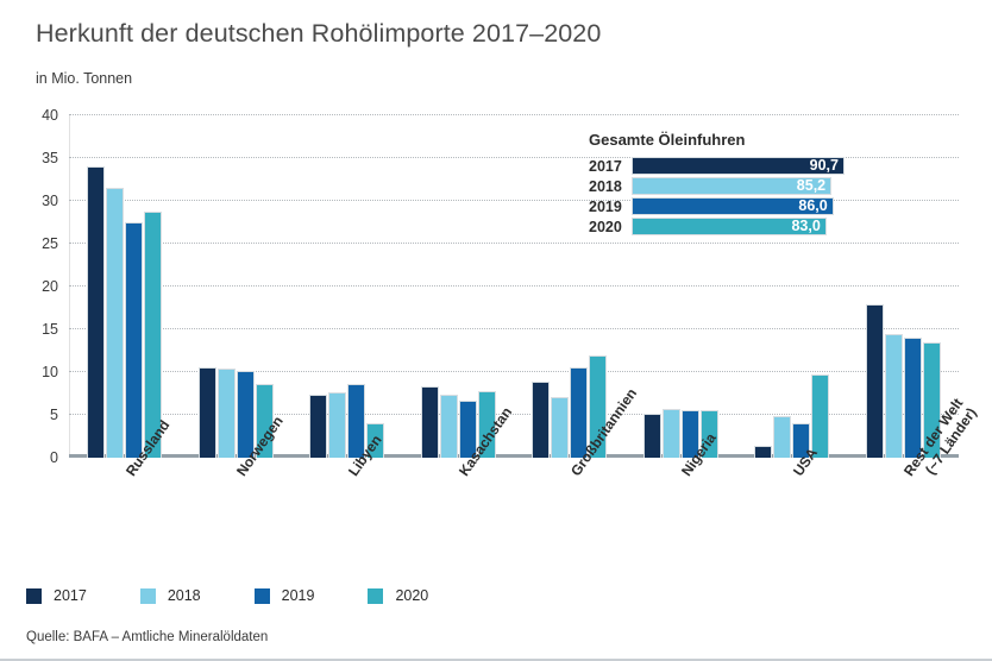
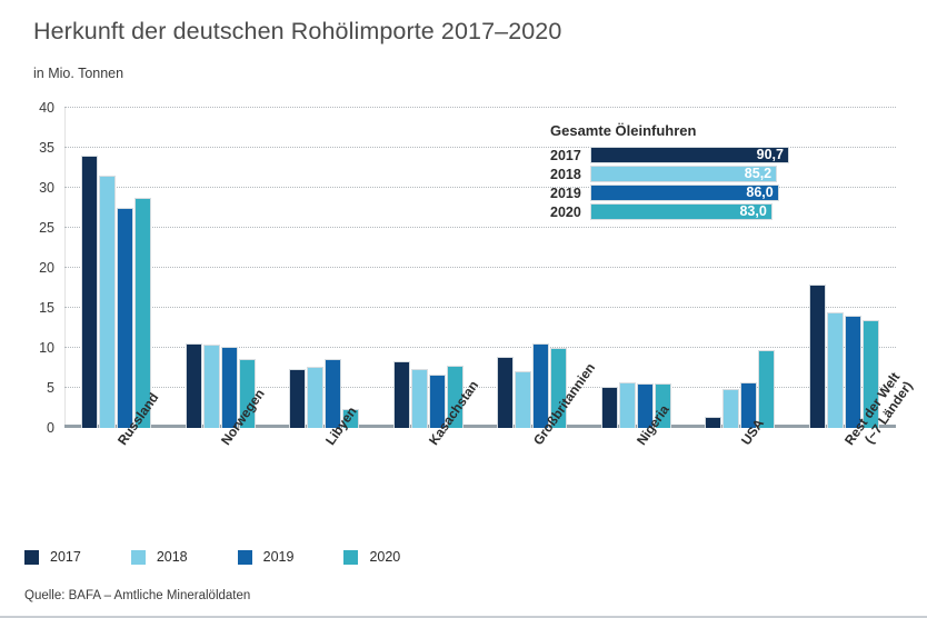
2020/Libyen: 4 -> 2
2020/Großbritannien: 12 -> 10
2019/USA: 4 -> 6
